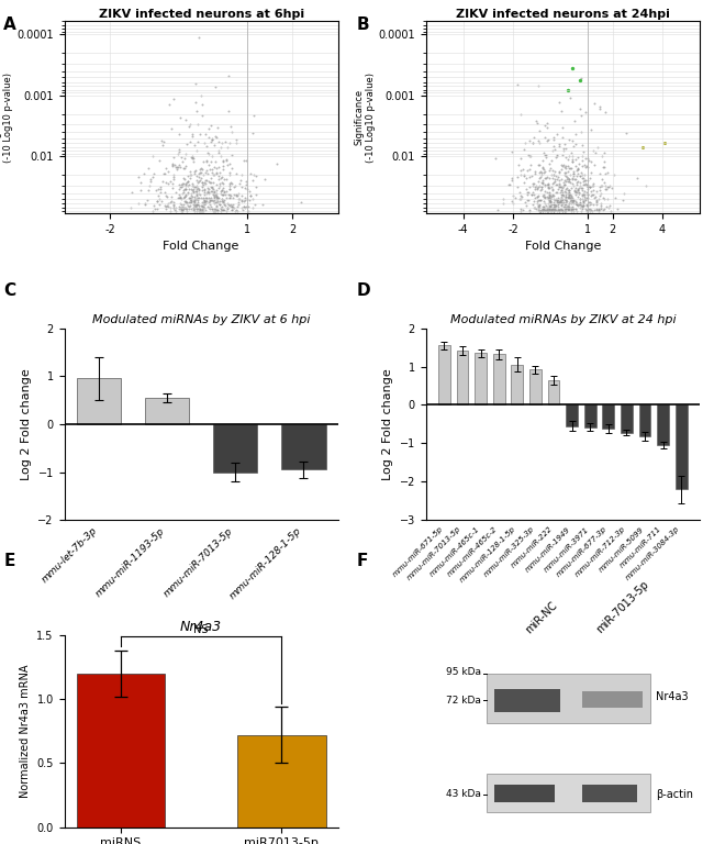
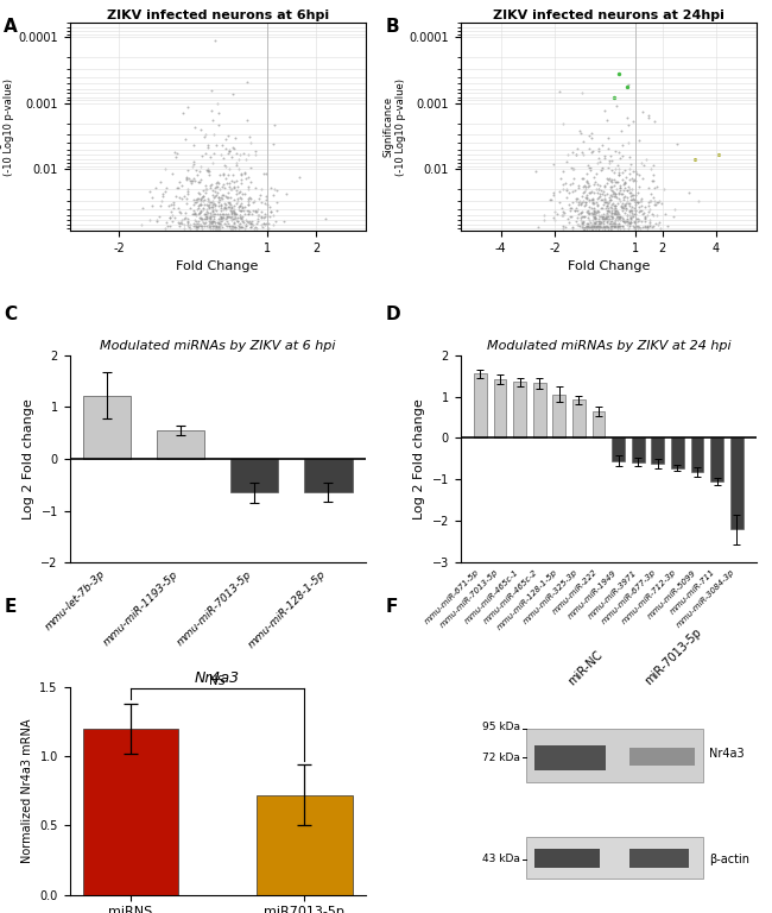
Modulated miRNAs by ZIKV at 6 hpi/mmu-let-7b-3p: 0.95 -> 1.22
Modulated miRNAs by ZIKV at 6 hpi/mmu-miR-7013-5p: -1.00 -> -0.65
Modulated miRNAs by ZIKV at 6 hpi/mmu-miR-128-1-5p: -0.95 -> -0.65
